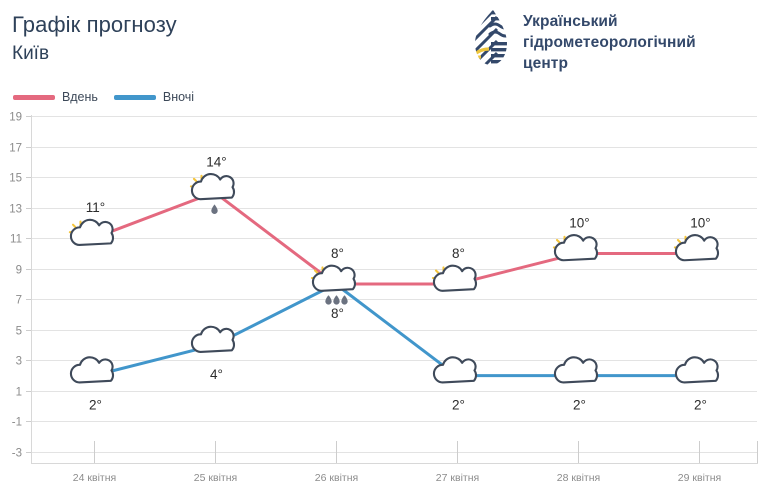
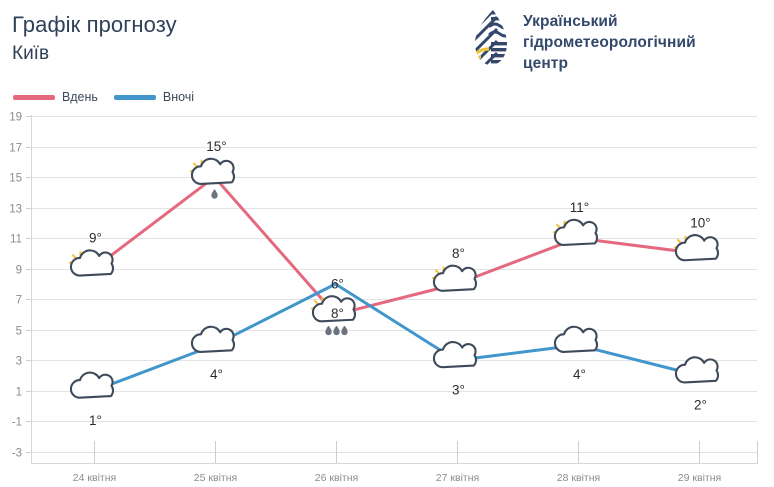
Вдень/24 квітня: 11° -> 9°
Вночі/24 квітня: 2° -> 1°
Вдень/25 квітня: 14° -> 15°
Вдень/26 квітня: 8° -> 6°
Вночі/27 квітня: 2° -> 3°
Вдень/28 квітня: 10° -> 11°
Вночі/28 квітня: 2° -> 4°
